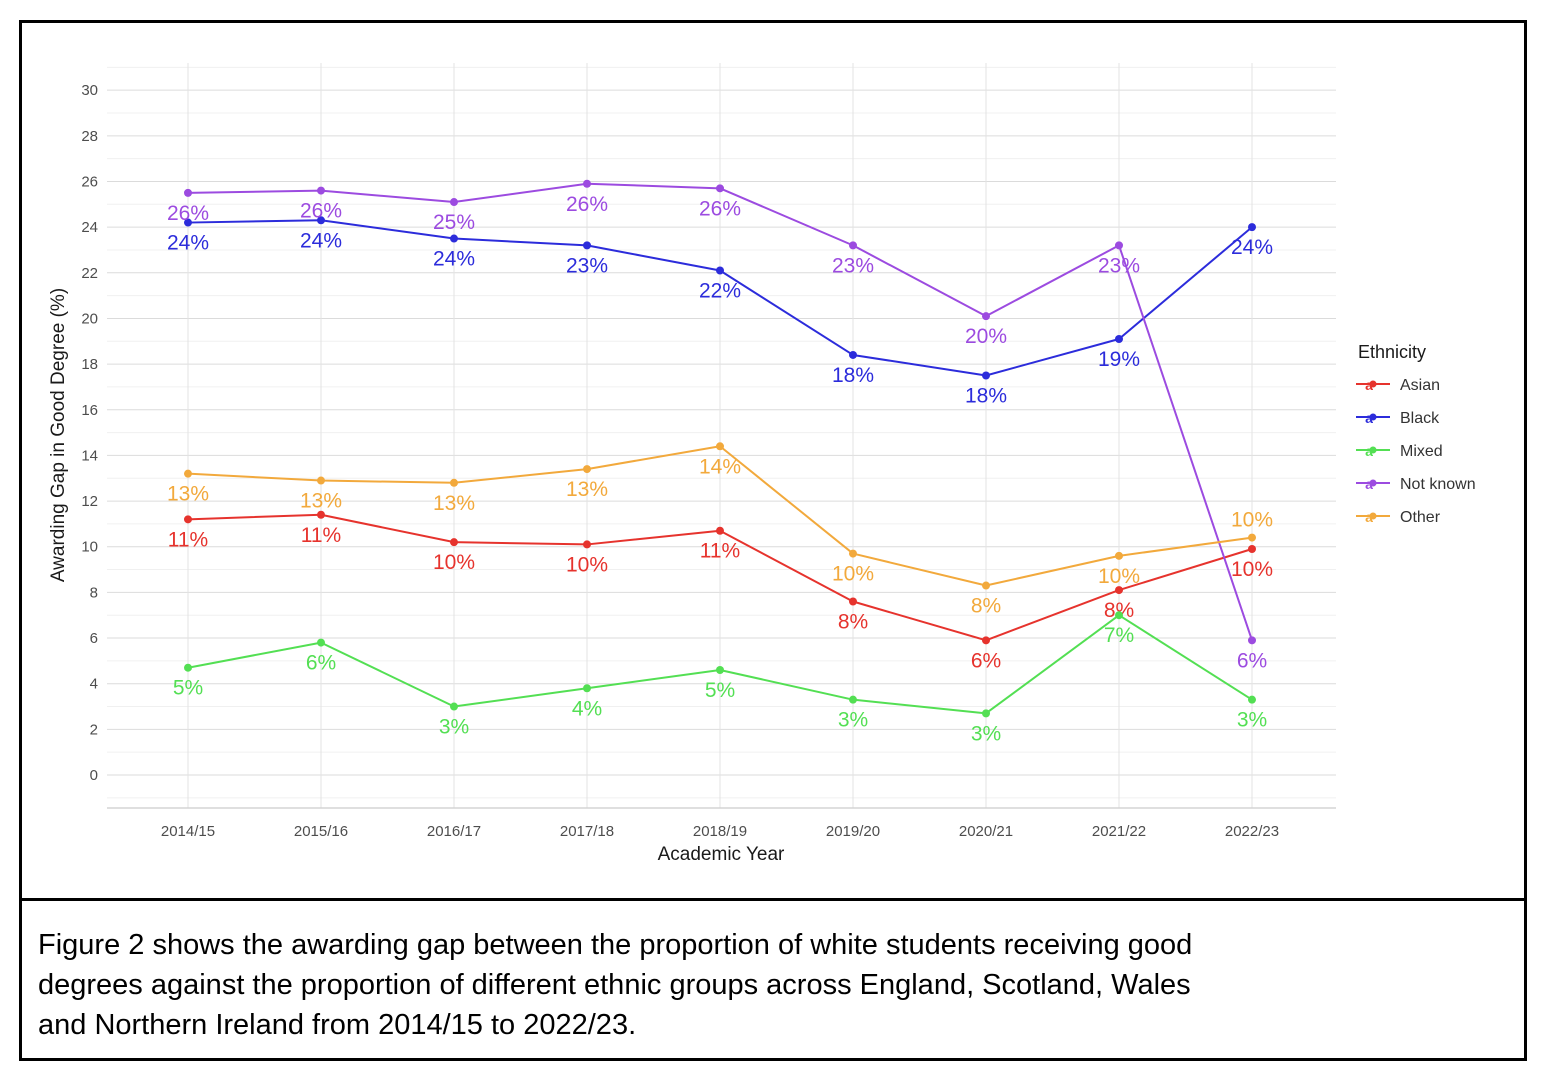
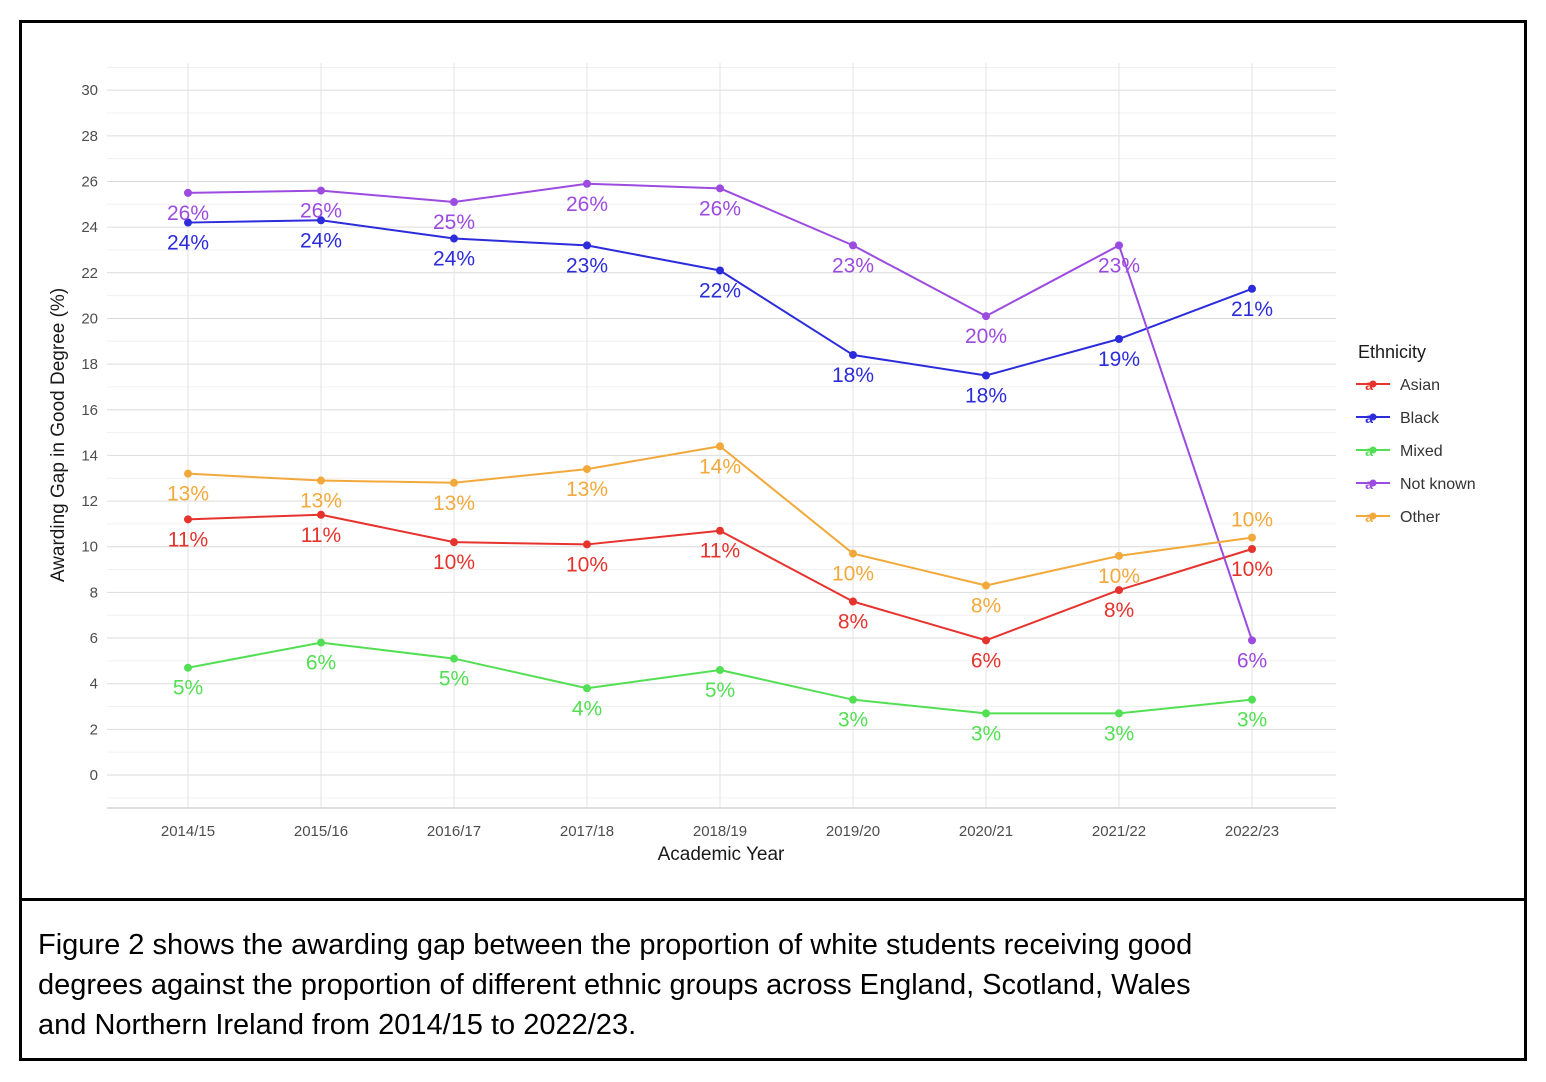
Mixed/2016/17: 3% -> 5%
Mixed/2021/22: 7% -> 3%
Black/2022/23: 24% -> 21%
